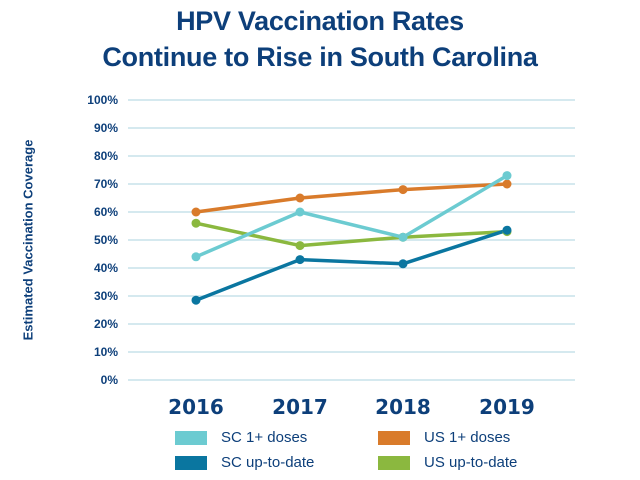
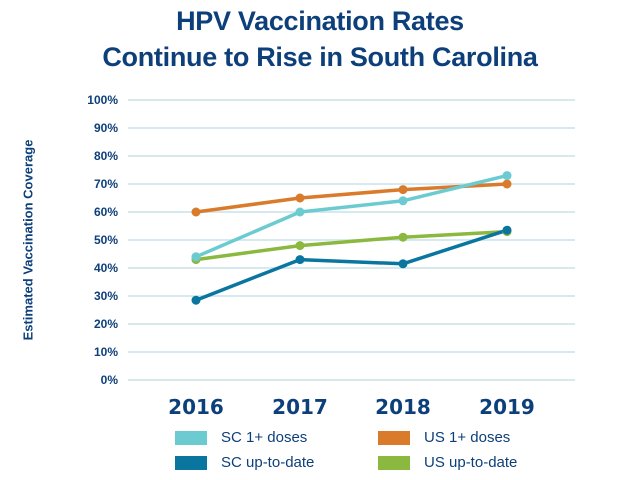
US up-to-date/2016: 56% -> 43%
SC 1+ doses/2018: 51% -> 64%
